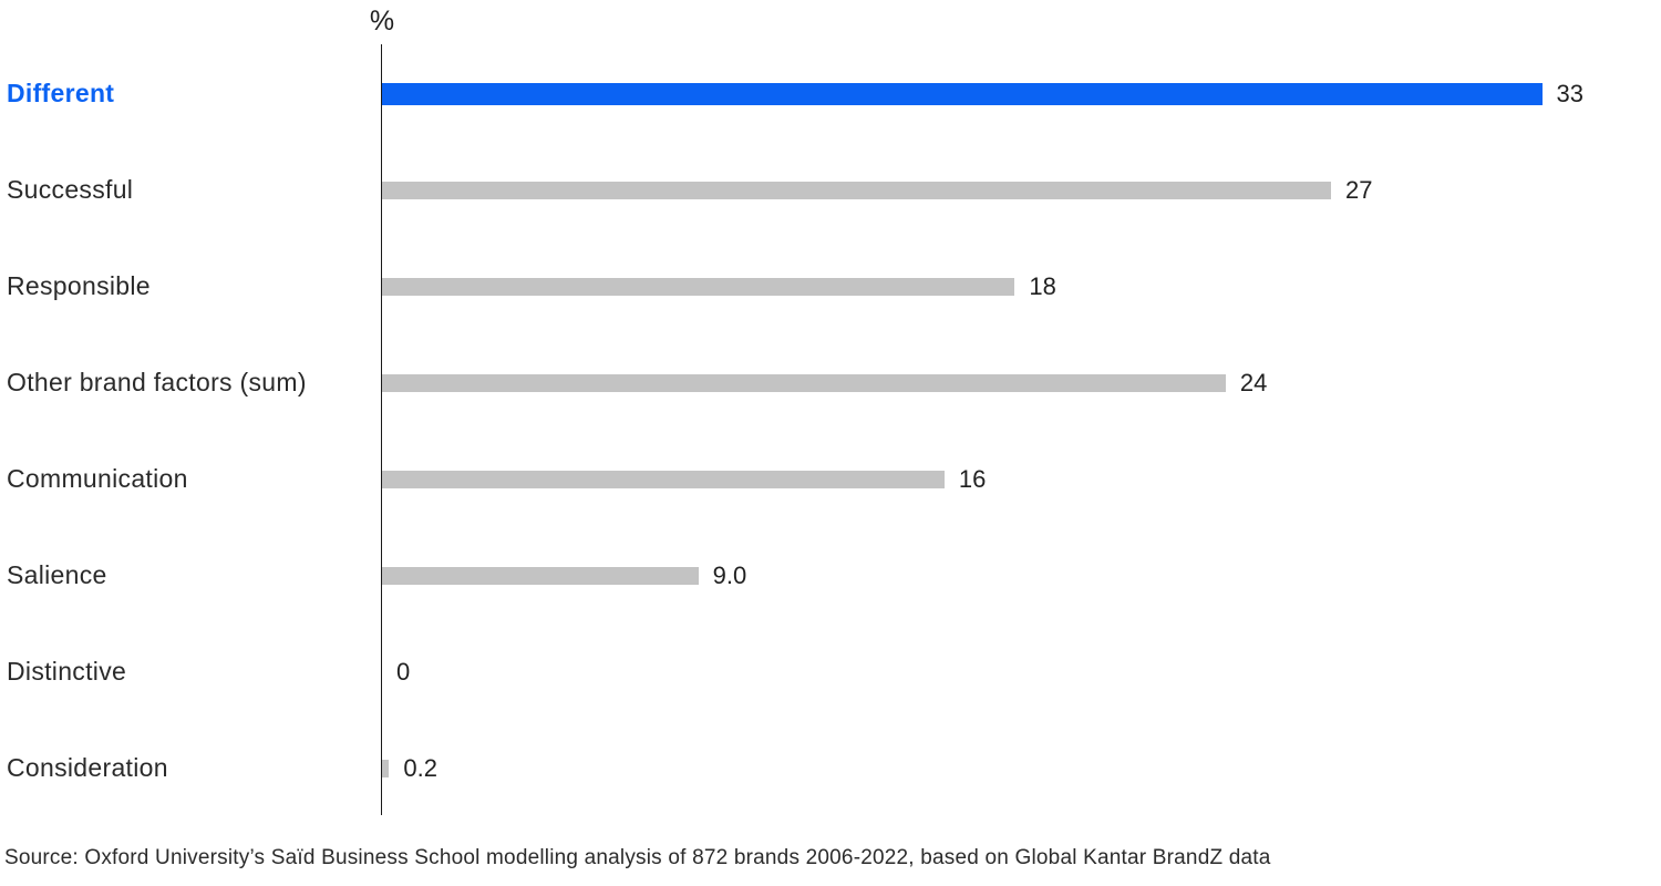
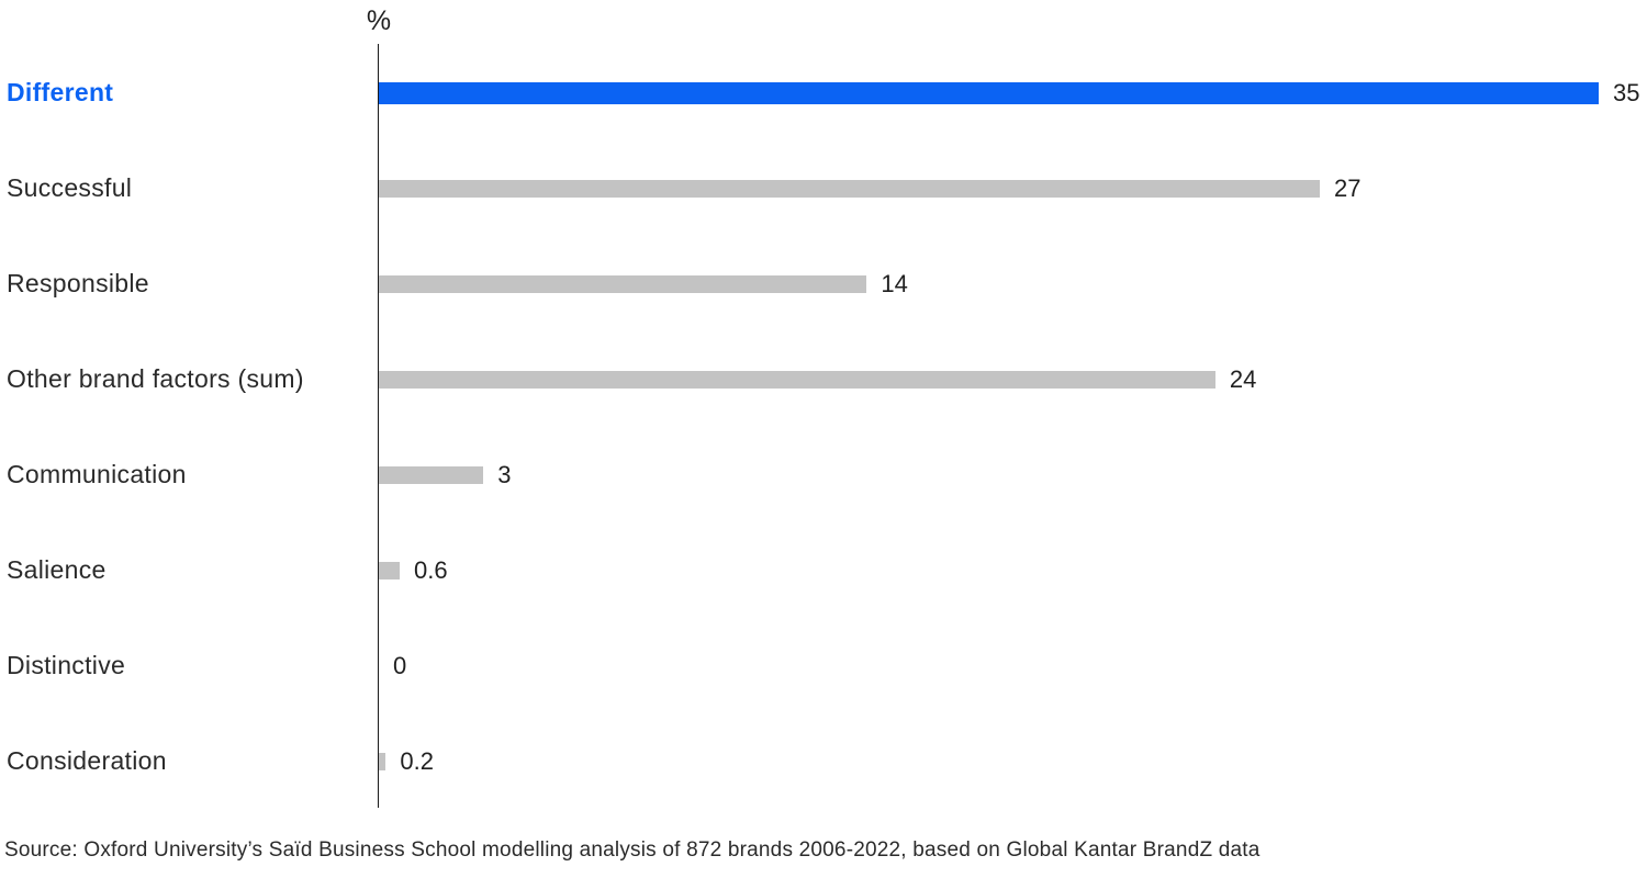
Different: 33 -> 35
Responsible: 18 -> 14
Communication: 16 -> 3
Salience: 9.0 -> 0.6
